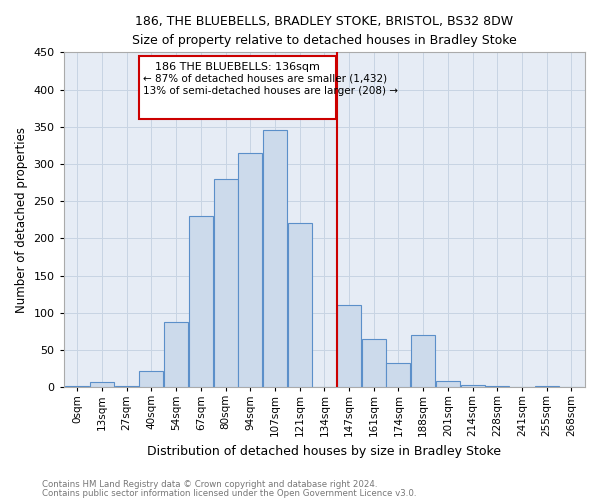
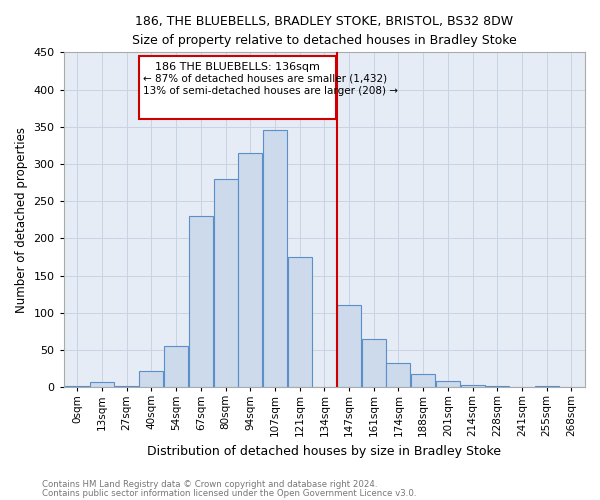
54sqm: 88 -> 55
121sqm: 220 -> 175
188sqm: 70 -> 18
